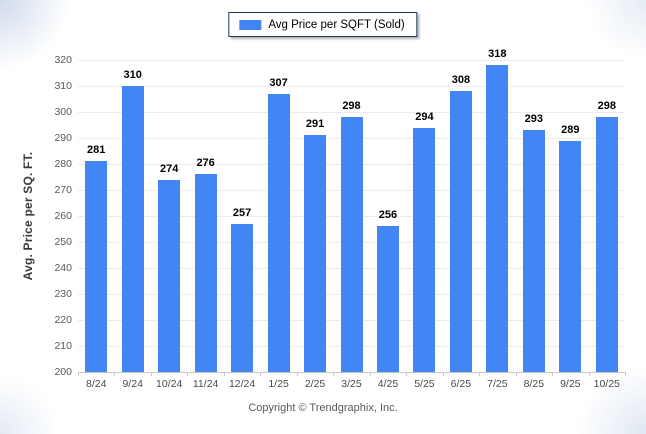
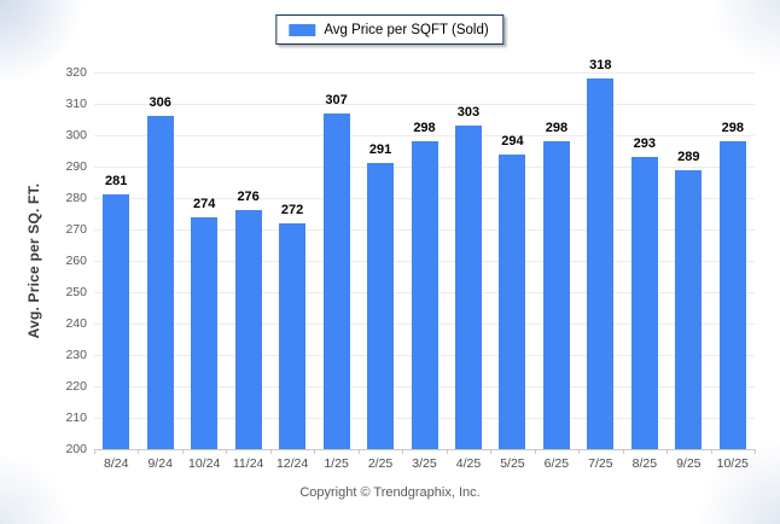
9/24: 310 -> 306
12/24: 257 -> 272
4/25: 256 -> 303
6/25: 308 -> 298
